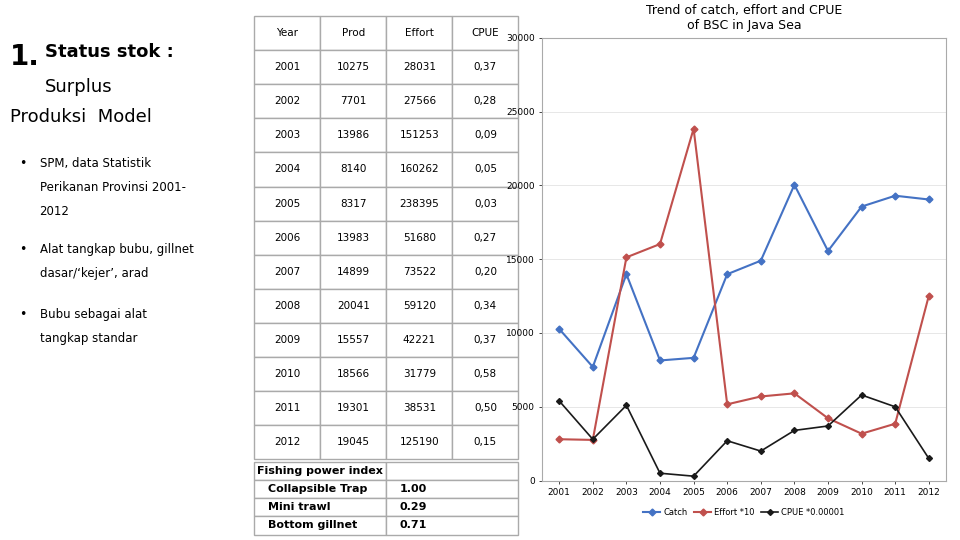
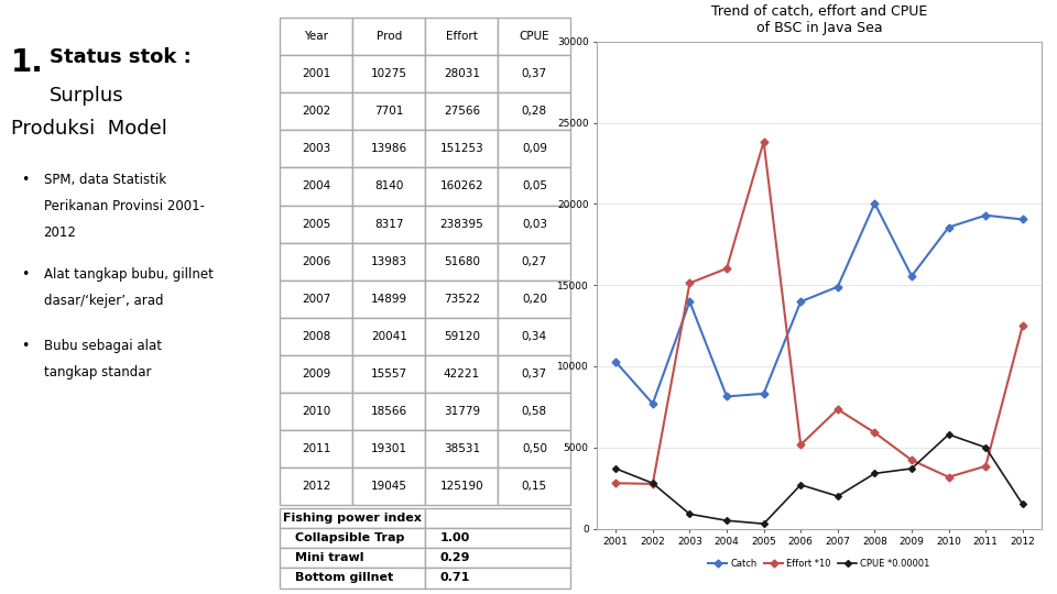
CPUE *0.00001/2001: 5400 -> 3700
CPUE *0.00001/2003: 5100 -> 900
Effort *10/2007: 5700 -> 7400
